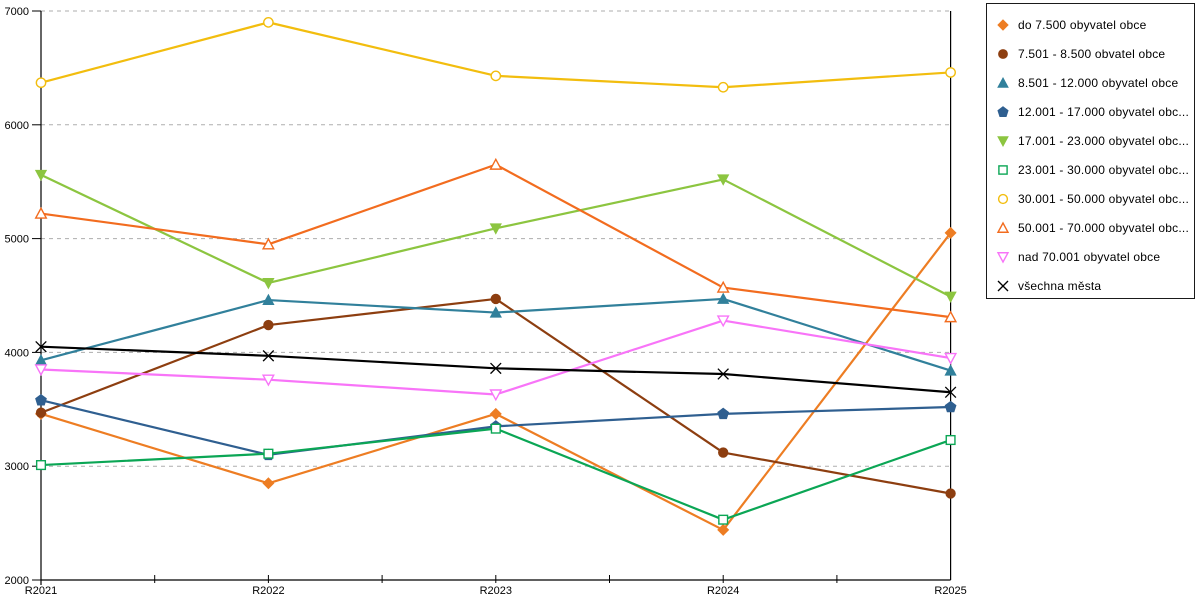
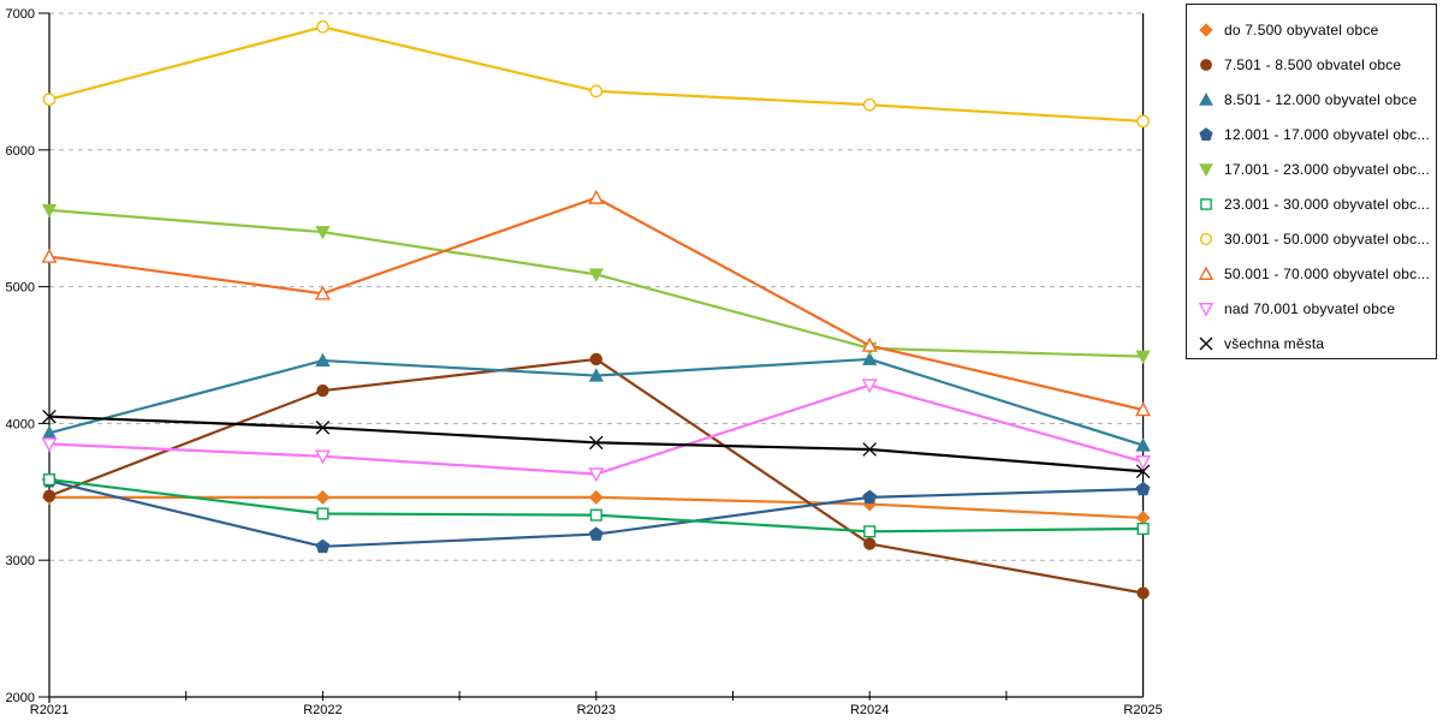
23.001 - 30.000 obyvatel obc.../R2021: 3010 -> 3590
do 7.500 obyvatel obce/R2022: 2850 -> 3460
17.001 - 23.000 obyvatel obc.../R2022: 4610 -> 5400
23.001 - 30.000 obyvatel obc.../R2022: 3110 -> 3340
12.001 - 17.000 obyvatel obc.../R2023: 3350 -> 3190
do 7.500 obyvatel obce/R2024: 2440 -> 3410
17.001 - 23.000 obyvatel obc.../R2024: 5520 -> 4550
23.001 - 30.000 obyvatel obc.../R2024: 2530 -> 3210
do 7.500 obyvatel obce/R2025: 5050 -> 3310
30.001 - 50.000 obyvatel obc.../R2025: 6460 -> 6210
50.001 - 70.000 obyvatel obc.../R2025: 4310 -> 4100
nad 70.001 obyvatel obce/R2025: 3950 -> 3720
